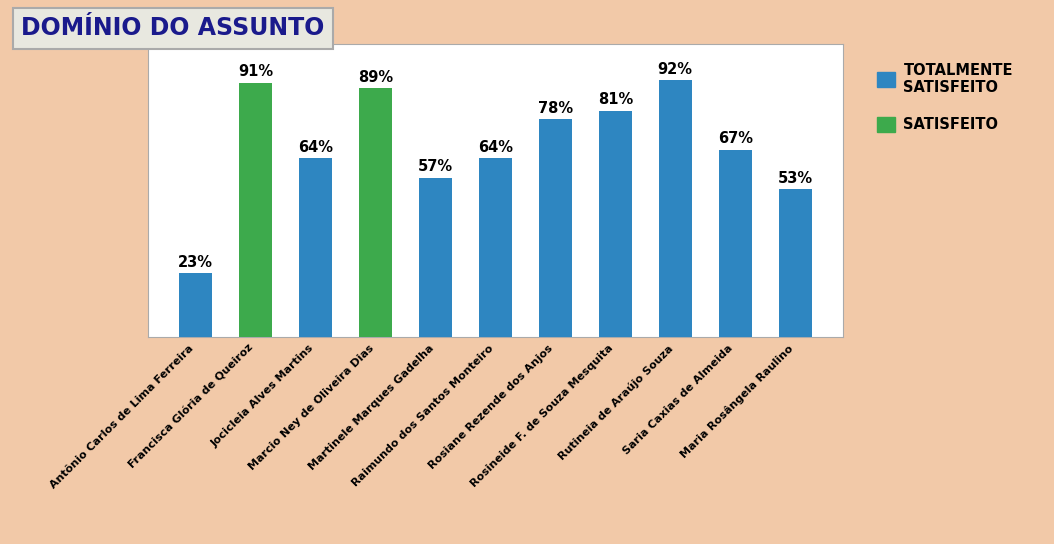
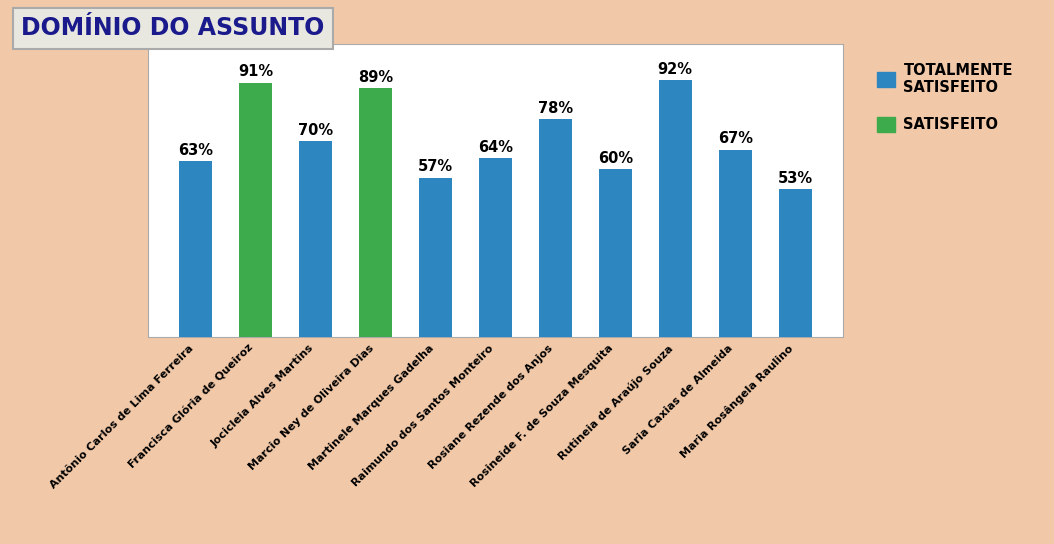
Antônio Carlos de Lima Ferreira: 23% -> 63%
Jocicleia Alves Martins: 64% -> 70%
Rosineide F. de Souza Mesquita: 81% -> 60%
